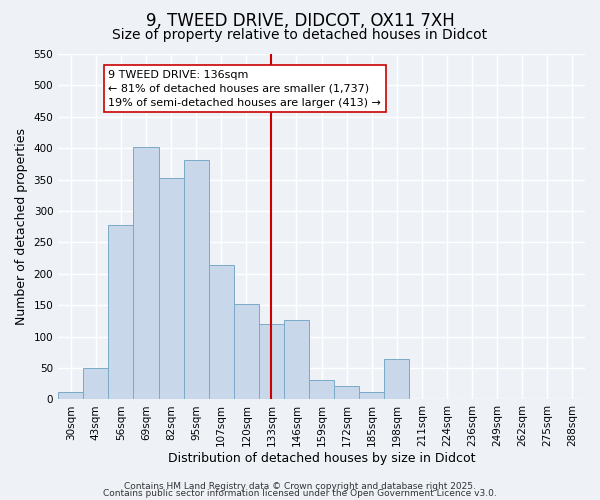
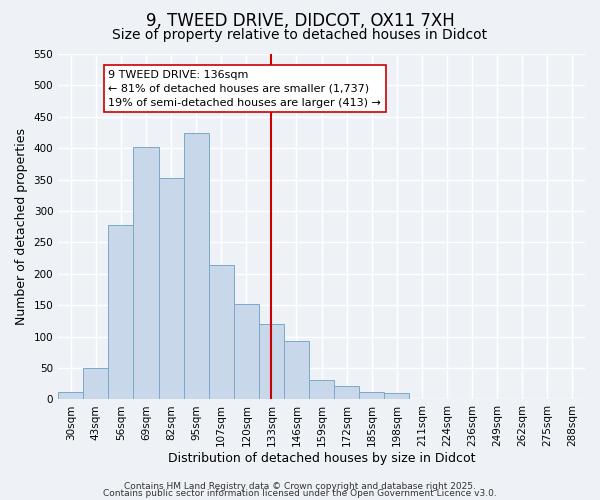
95sqm: 382 -> 425
146sqm: 126 -> 93
198sqm: 64 -> 10
